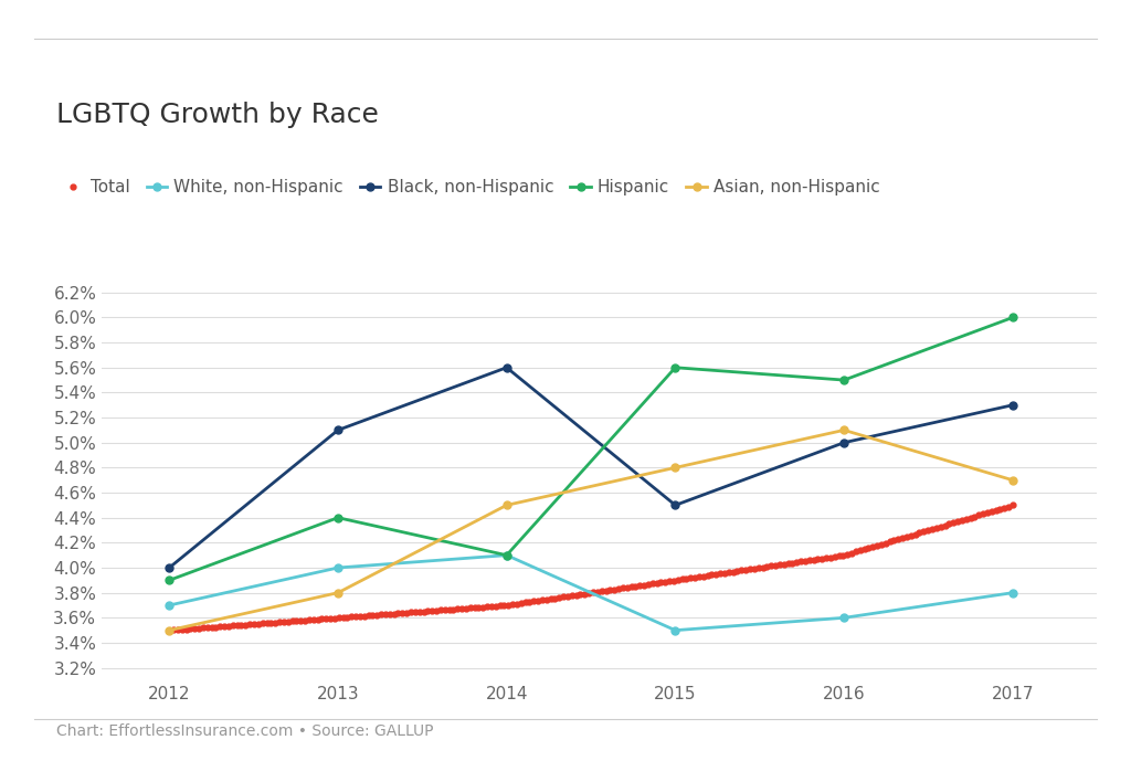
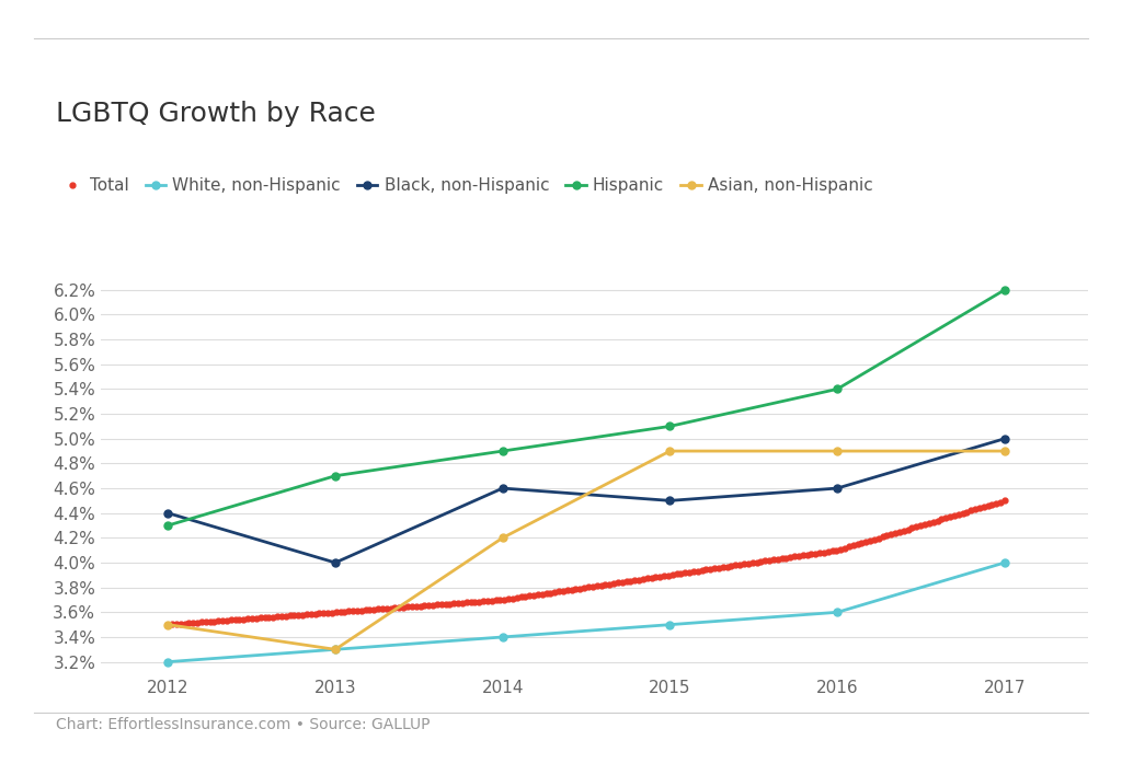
White, non-Hispanic/2012: 3.7% -> 3.2%
Black, non-Hispanic/2012: 4.0% -> 4.4%
Hispanic/2012: 3.9% -> 4.3%
White, non-Hispanic/2013: 4.0% -> 3.3%
Black, non-Hispanic/2013: 5.1% -> 4.0%
Hispanic/2013: 4.4% -> 4.7%
Asian, non-Hispanic/2013: 3.8% -> 3.3%
White, non-Hispanic/2014: 4.1% -> 3.4%
Black, non-Hispanic/2014: 5.6% -> 4.6%
Hispanic/2014: 4.1% -> 4.9%
Asian, non-Hispanic/2014: 4.5% -> 4.2%
Hispanic/2015: 5.6% -> 5.1%
Asian, non-Hispanic/2015: 4.8% -> 4.9%
Black, non-Hispanic/2016: 5.0% -> 4.6%
Hispanic/2016: 5.5% -> 5.4%
Asian, non-Hispanic/2016: 5.1% -> 4.9%
White, non-Hispanic/2017: 3.8% -> 4.0%
Black, non-Hispanic/2017: 5.3% -> 5.0%
Hispanic/2017: 6.0% -> 6.2%
Asian, non-Hispanic/2017: 4.7% -> 4.9%
